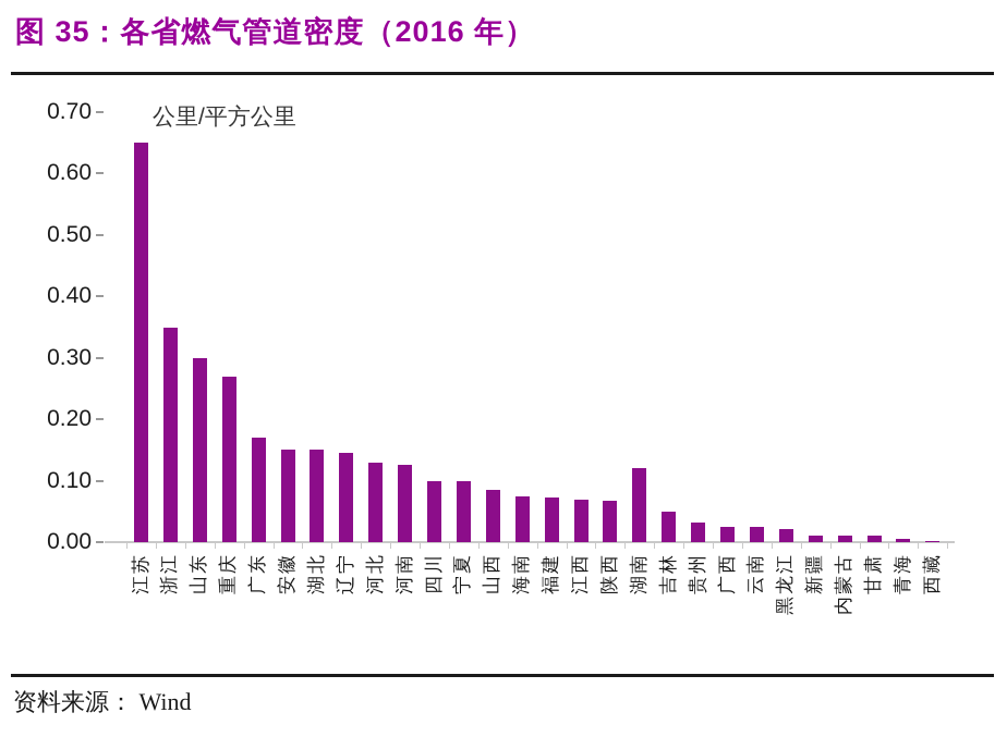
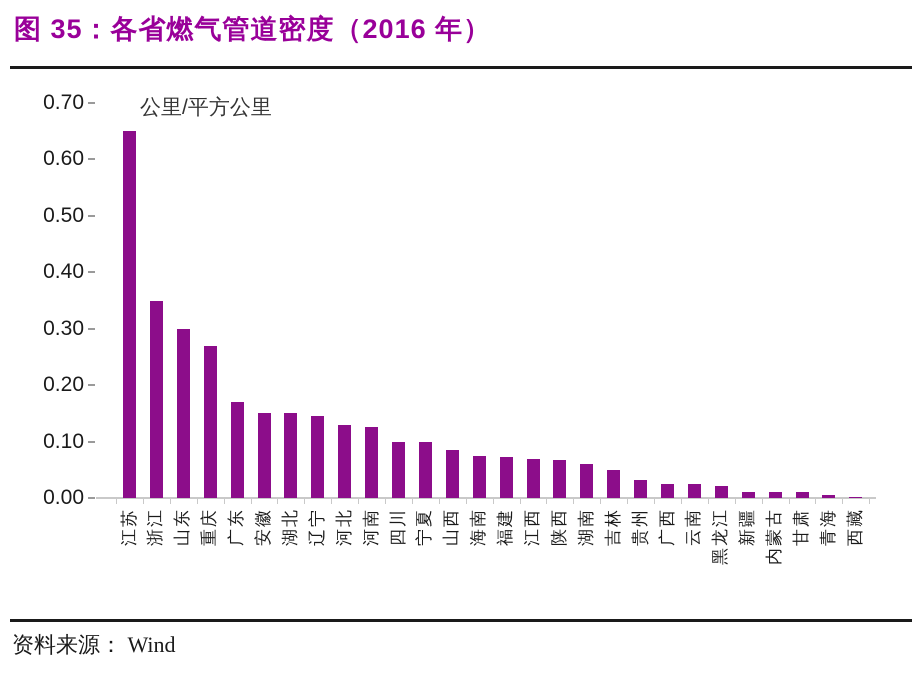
湖南: 0.12 -> 0.06
